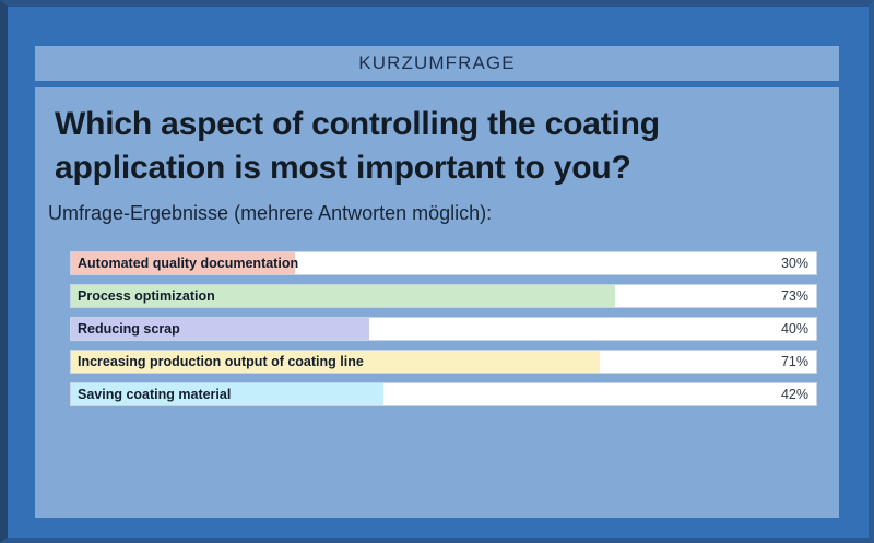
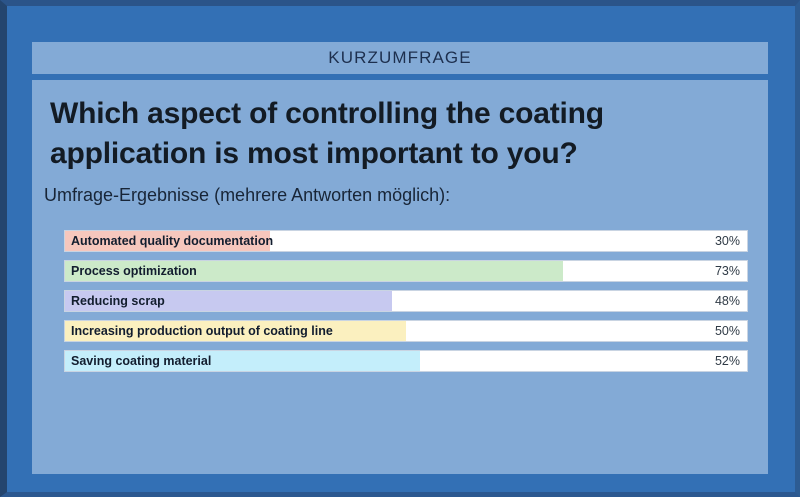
Reducing scrap: 40% -> 48%
Increasing production output of coating line: 71% -> 50%
Saving coating material: 42% -> 52%
